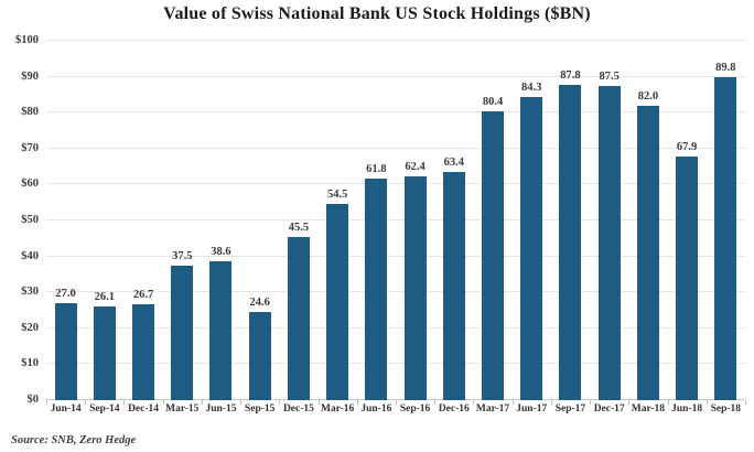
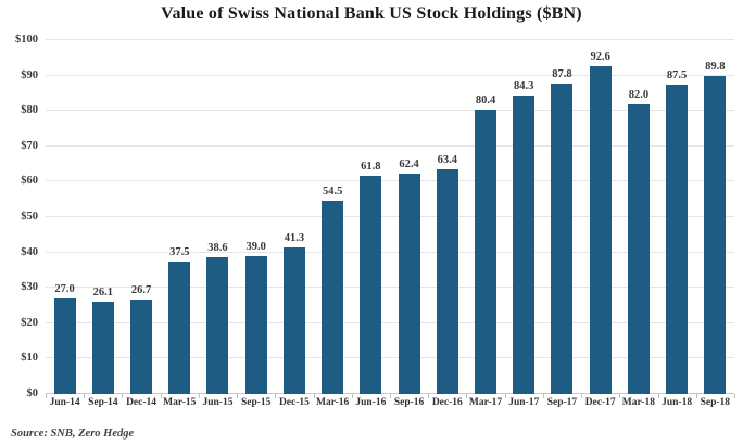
Sep-15: 24.6 -> 39.0
Dec-15: 45.5 -> 41.3
Dec-17: 87.5 -> 92.6
Jun-18: 67.9 -> 87.5
